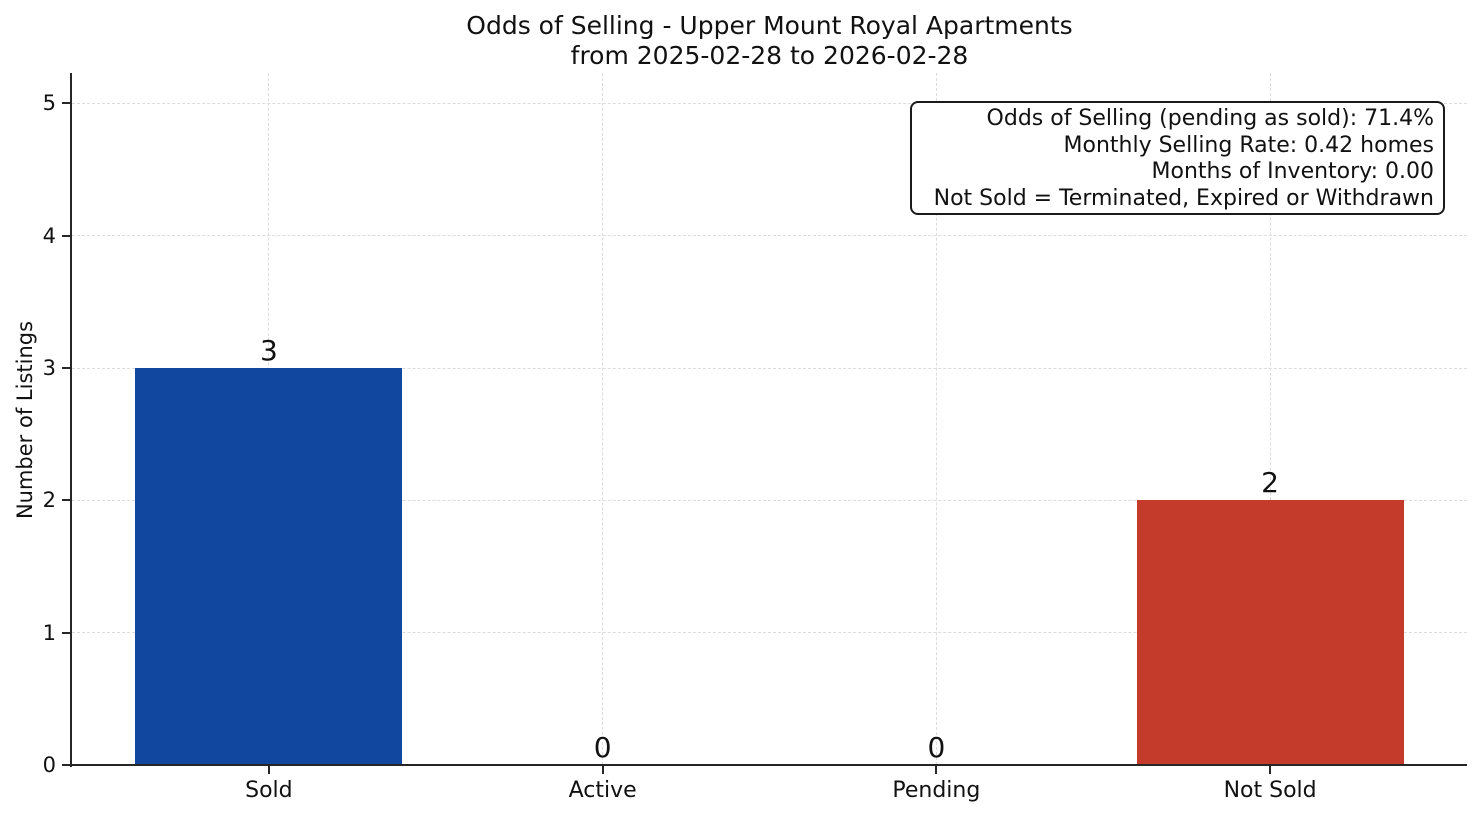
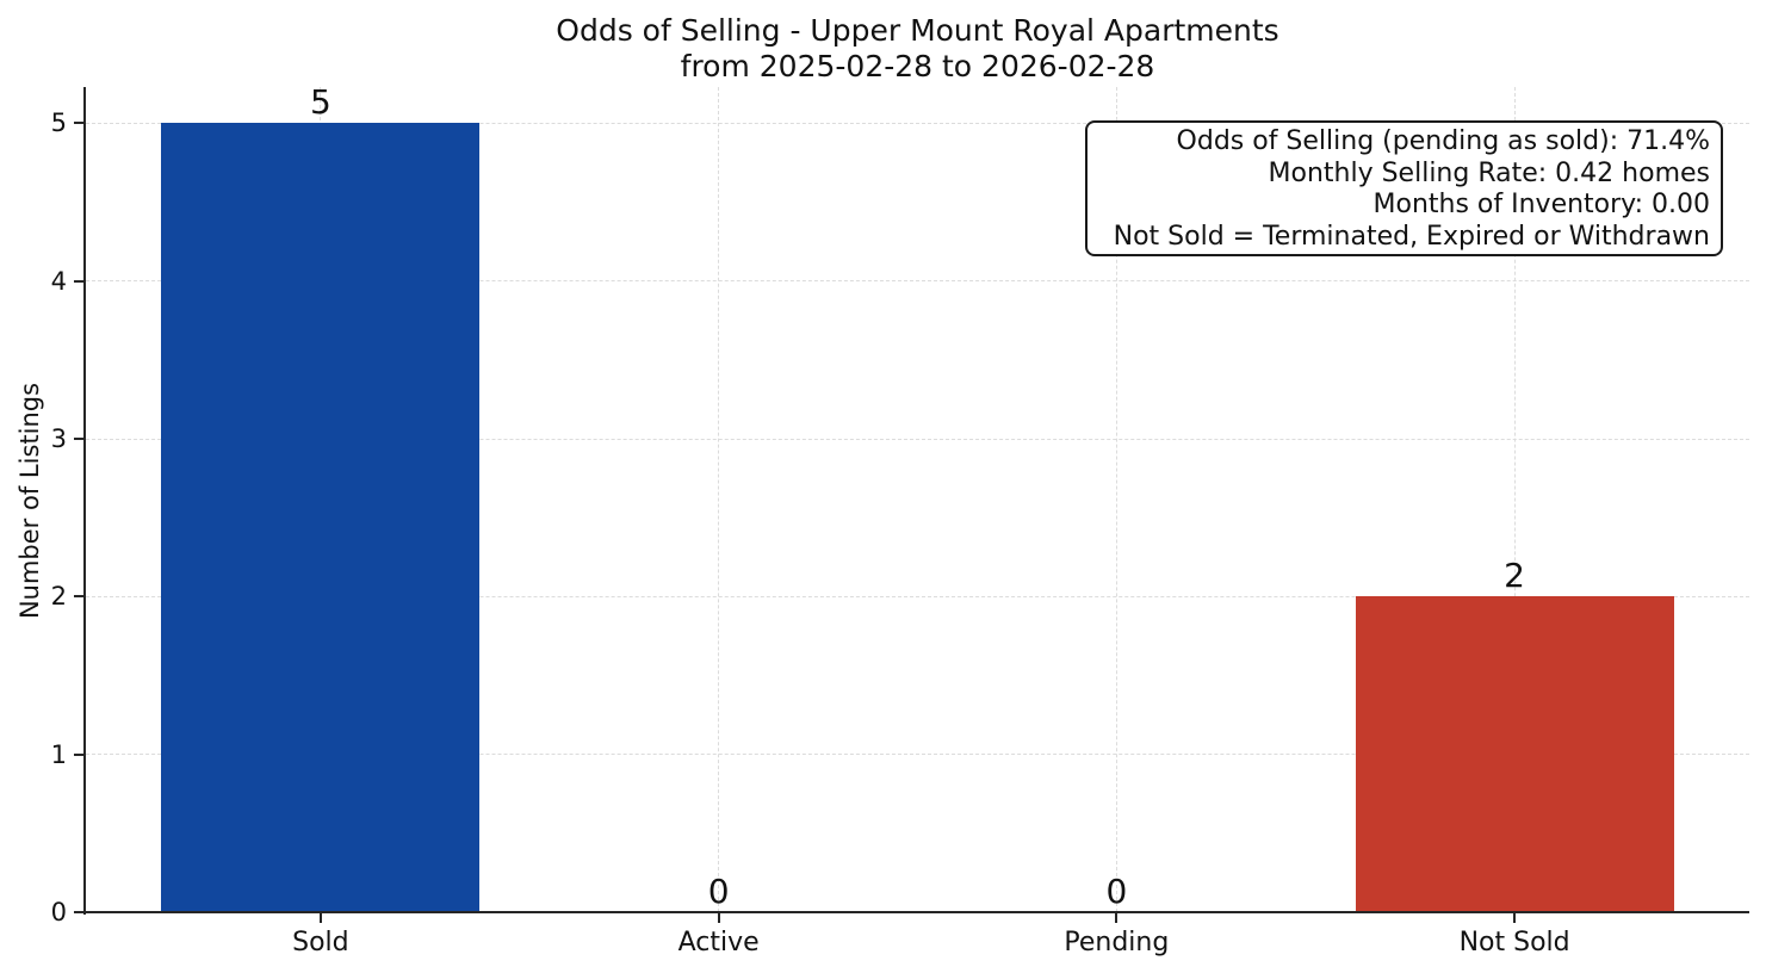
Sold: 3 -> 5
